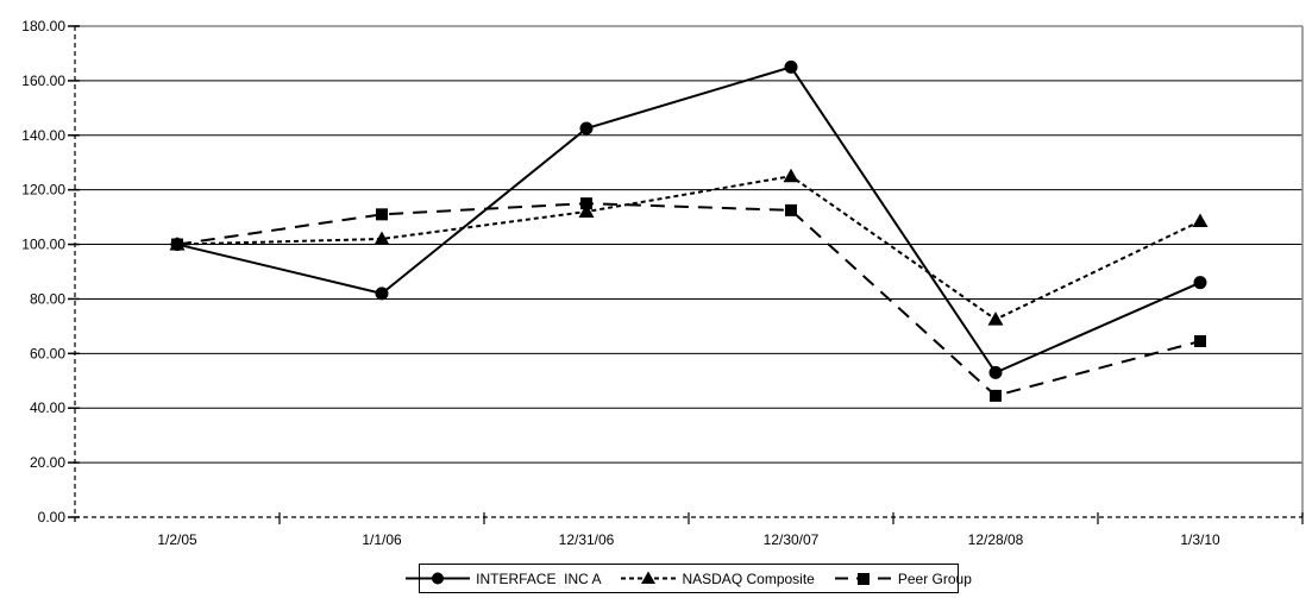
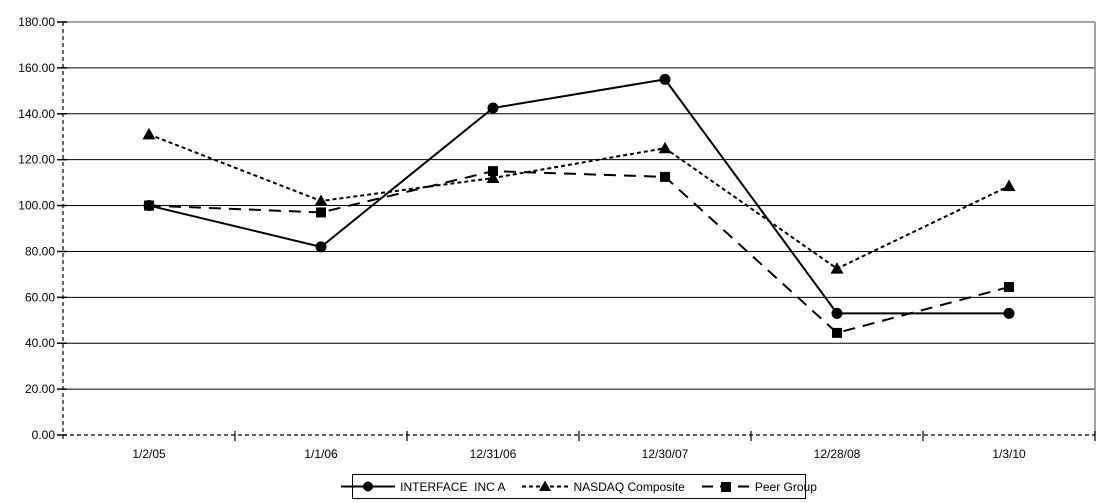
NASDAQ Composite/1/2/05: 100 -> 131
Peer Group/1/1/06: 111 -> 97
INTERFACE INC A/12/30/07: 165 -> 155
INTERFACE INC A/1/3/10: 86 -> 53
